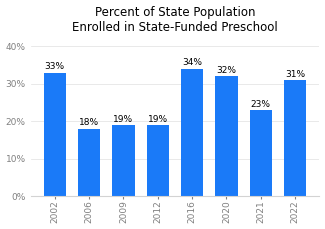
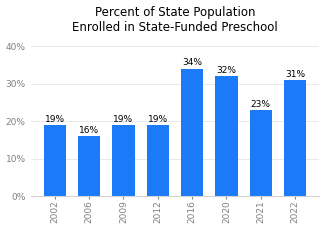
2002: 33% -> 19%
2006: 18% -> 16%
